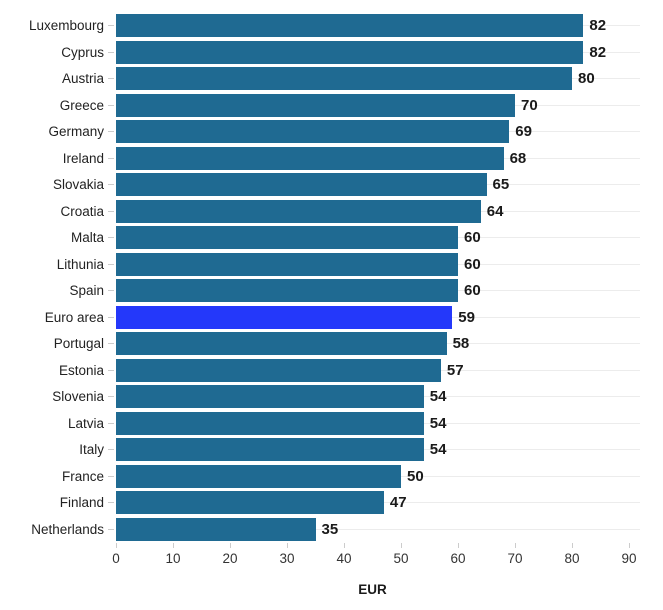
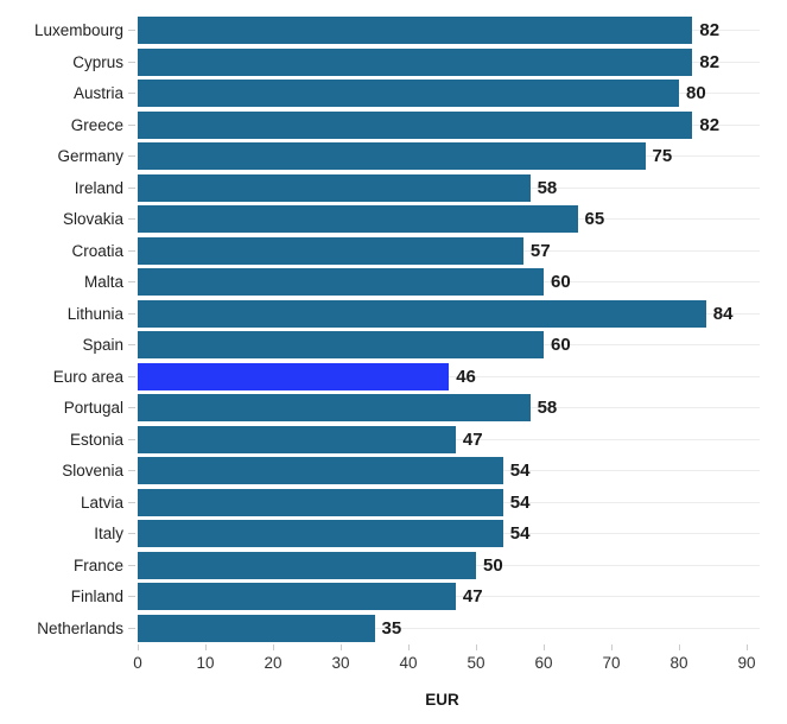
Greece: 70 -> 82
Germany: 69 -> 75
Ireland: 68 -> 58
Croatia: 64 -> 57
Lithunia: 60 -> 84
Euro area: 59 -> 46
Estonia: 57 -> 47
